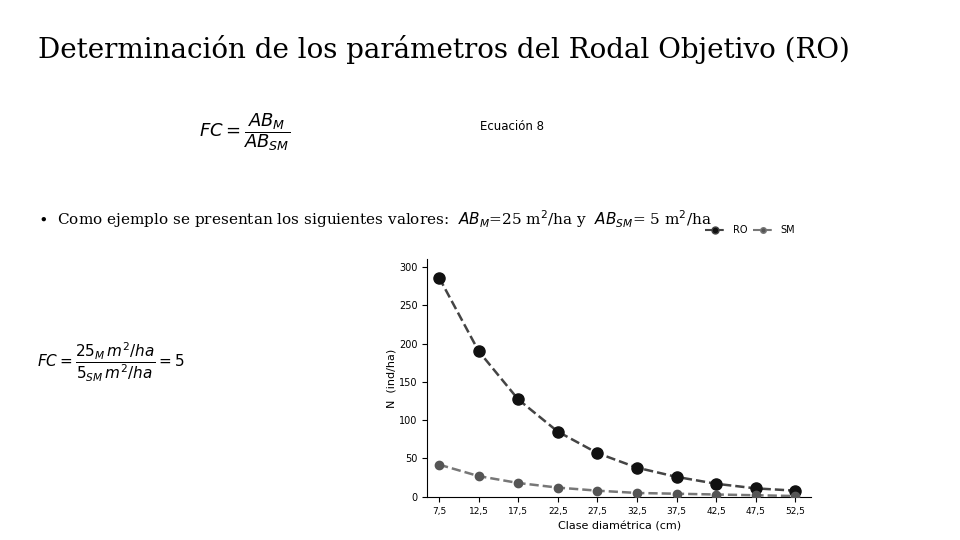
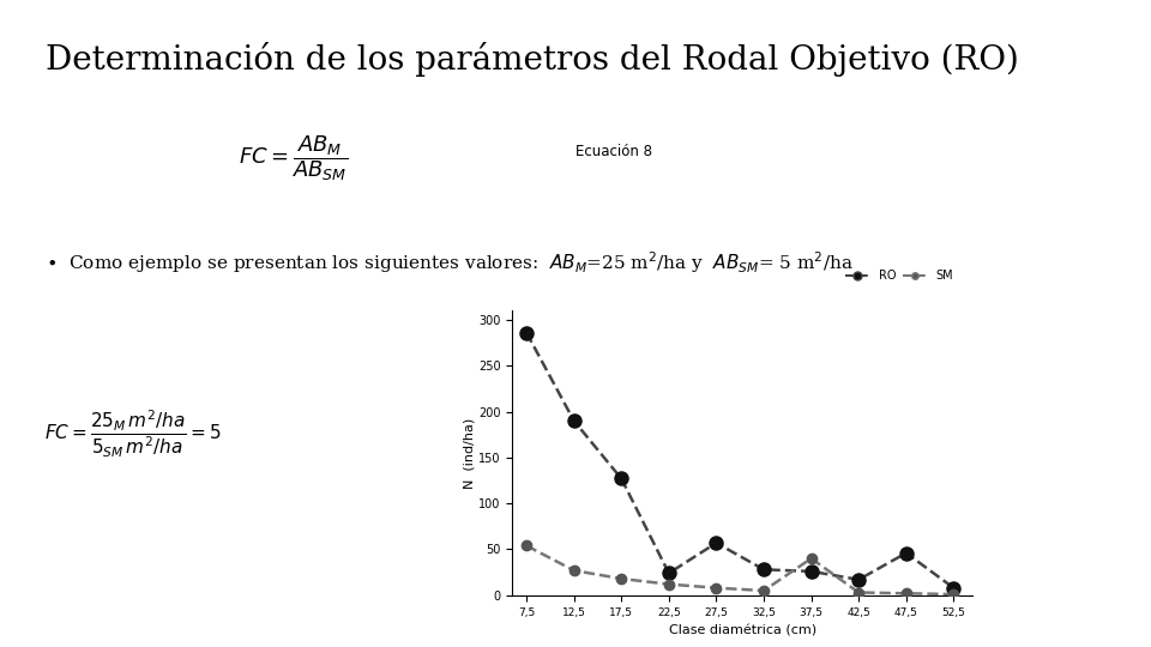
SM/7,5: 42 -> 54
RO/22,5: 85 -> 24
RO/32,5: 38 -> 28
SM/37,5: 4 -> 40
RO/47,5: 11 -> 46
